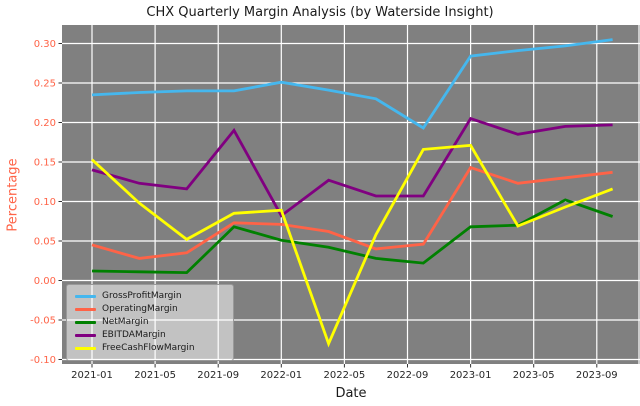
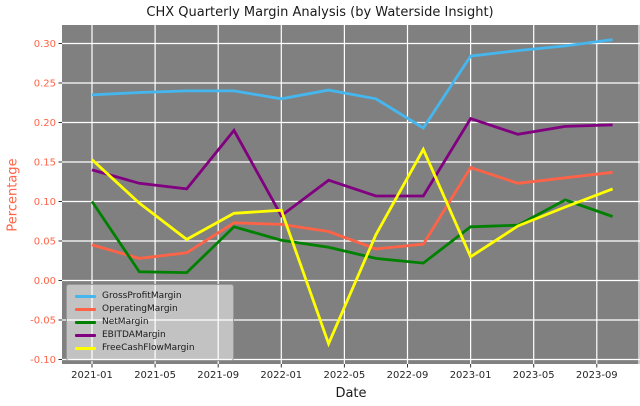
NetMargin/2021-01: 0.01 -> 0.10
GrossProfitMargin/2022-01: 0.25 -> 0.23
FreeCashFlowMargin/2023-01: 0.17 -> 0.03
